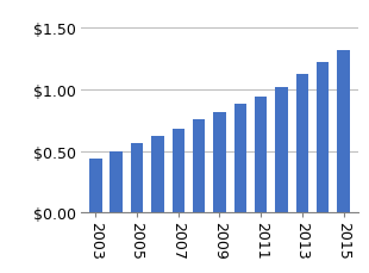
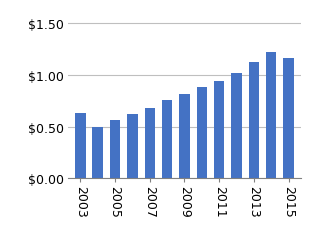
2003: $0.44 -> $0.63
2015: $1.32 -> $1.16
